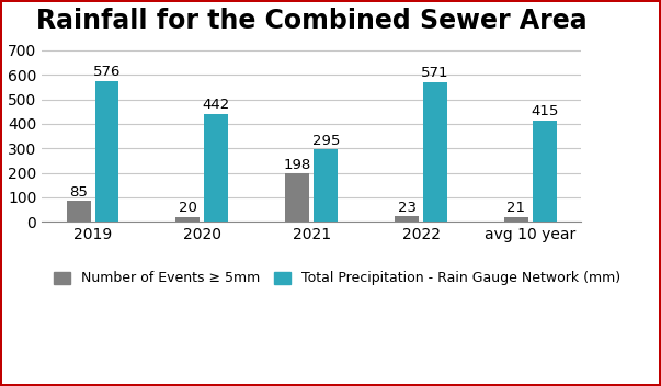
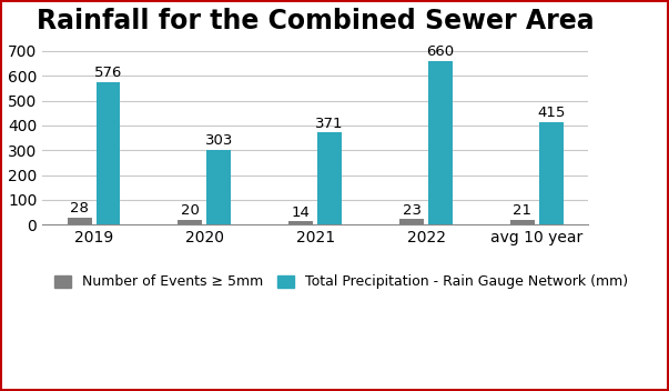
Number of Events ≥ 5mm/2019: 85 -> 28
Total Precipitation - Rain Gauge Network (mm)/2020: 442 -> 303
Number of Events ≥ 5mm/2021: 198 -> 14
Total Precipitation - Rain Gauge Network (mm)/2021: 295 -> 371
Total Precipitation - Rain Gauge Network (mm)/2022: 571 -> 660
